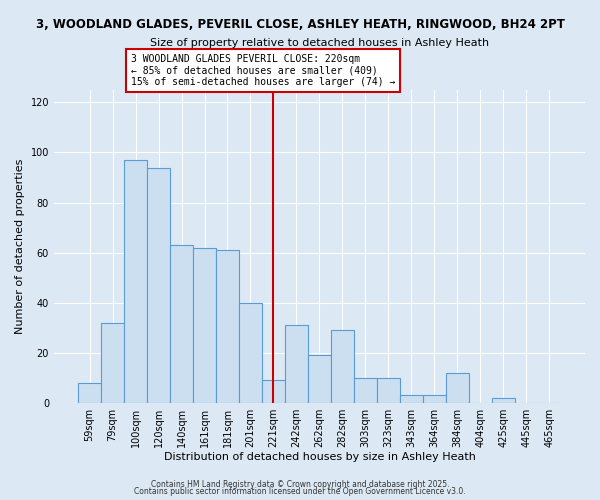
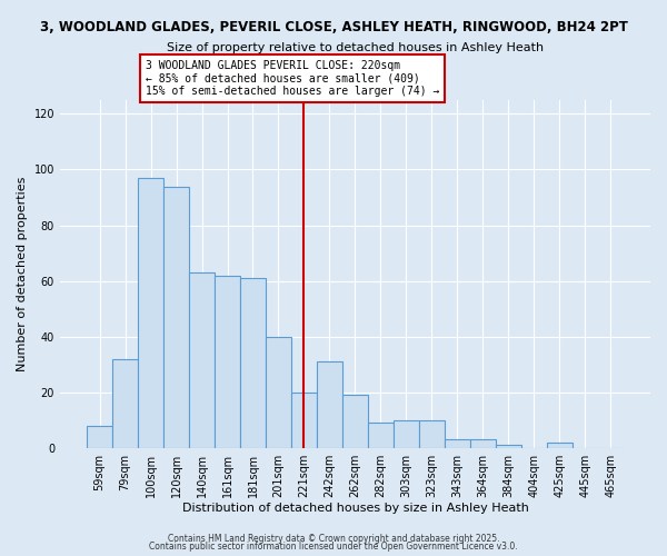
221sqm: 9 -> 20
282sqm: 29 -> 9
384sqm: 12 -> 1
